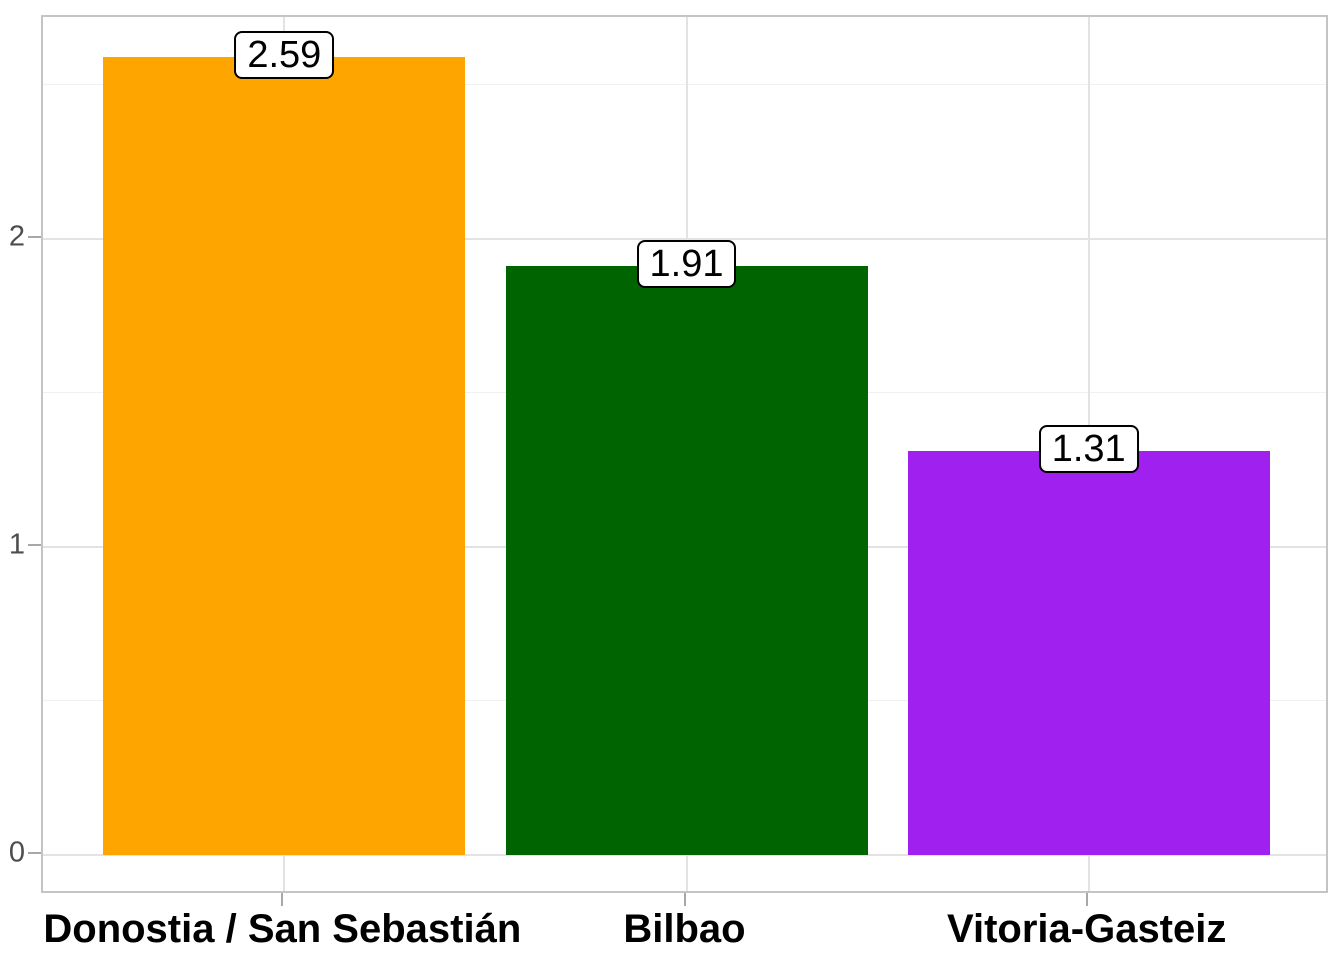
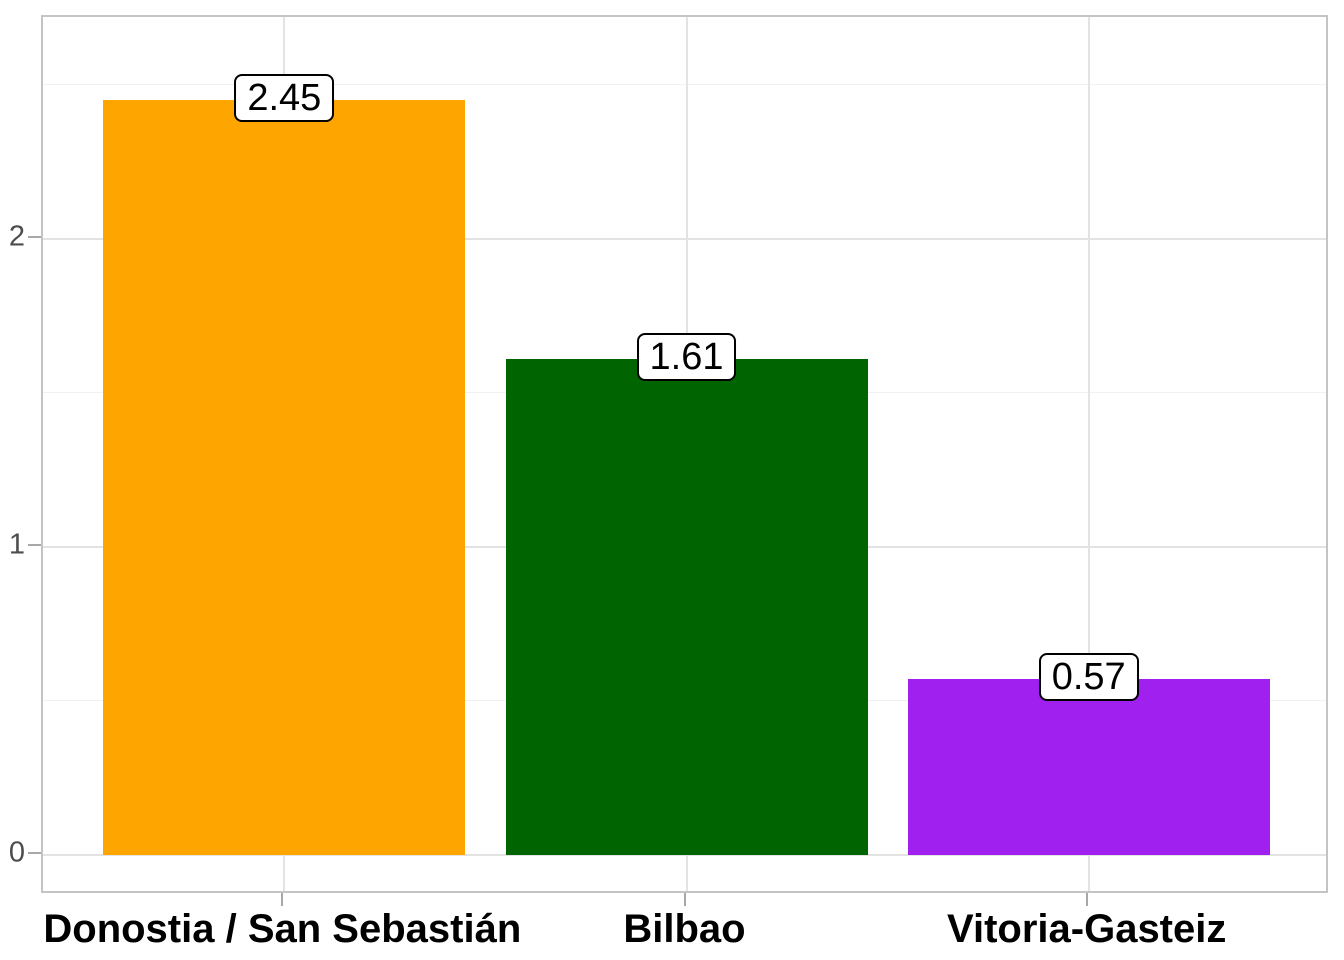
Donostia / San Sebastián: 2.59 -> 2.45
Bilbao: 1.91 -> 1.61
Vitoria-Gasteiz: 1.31 -> 0.57
